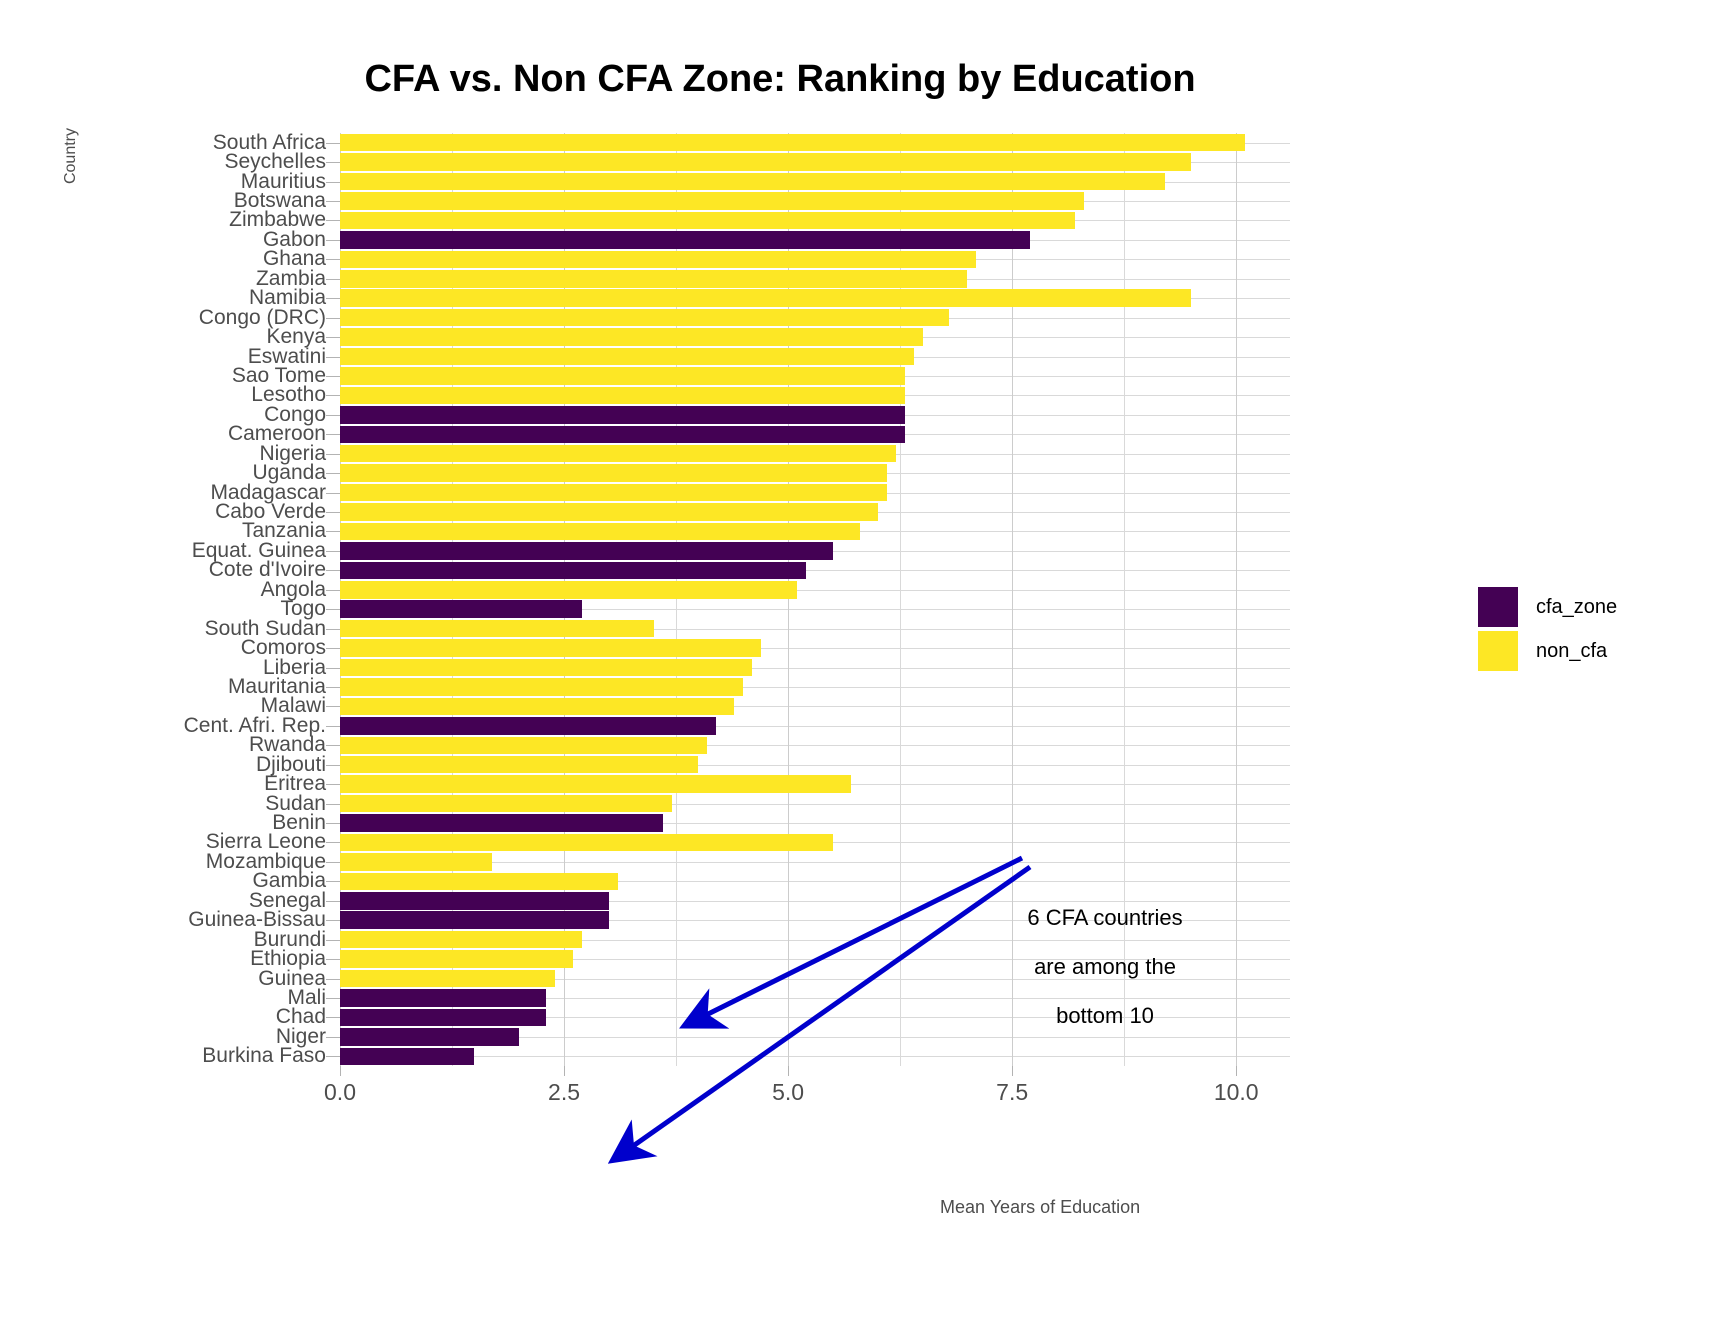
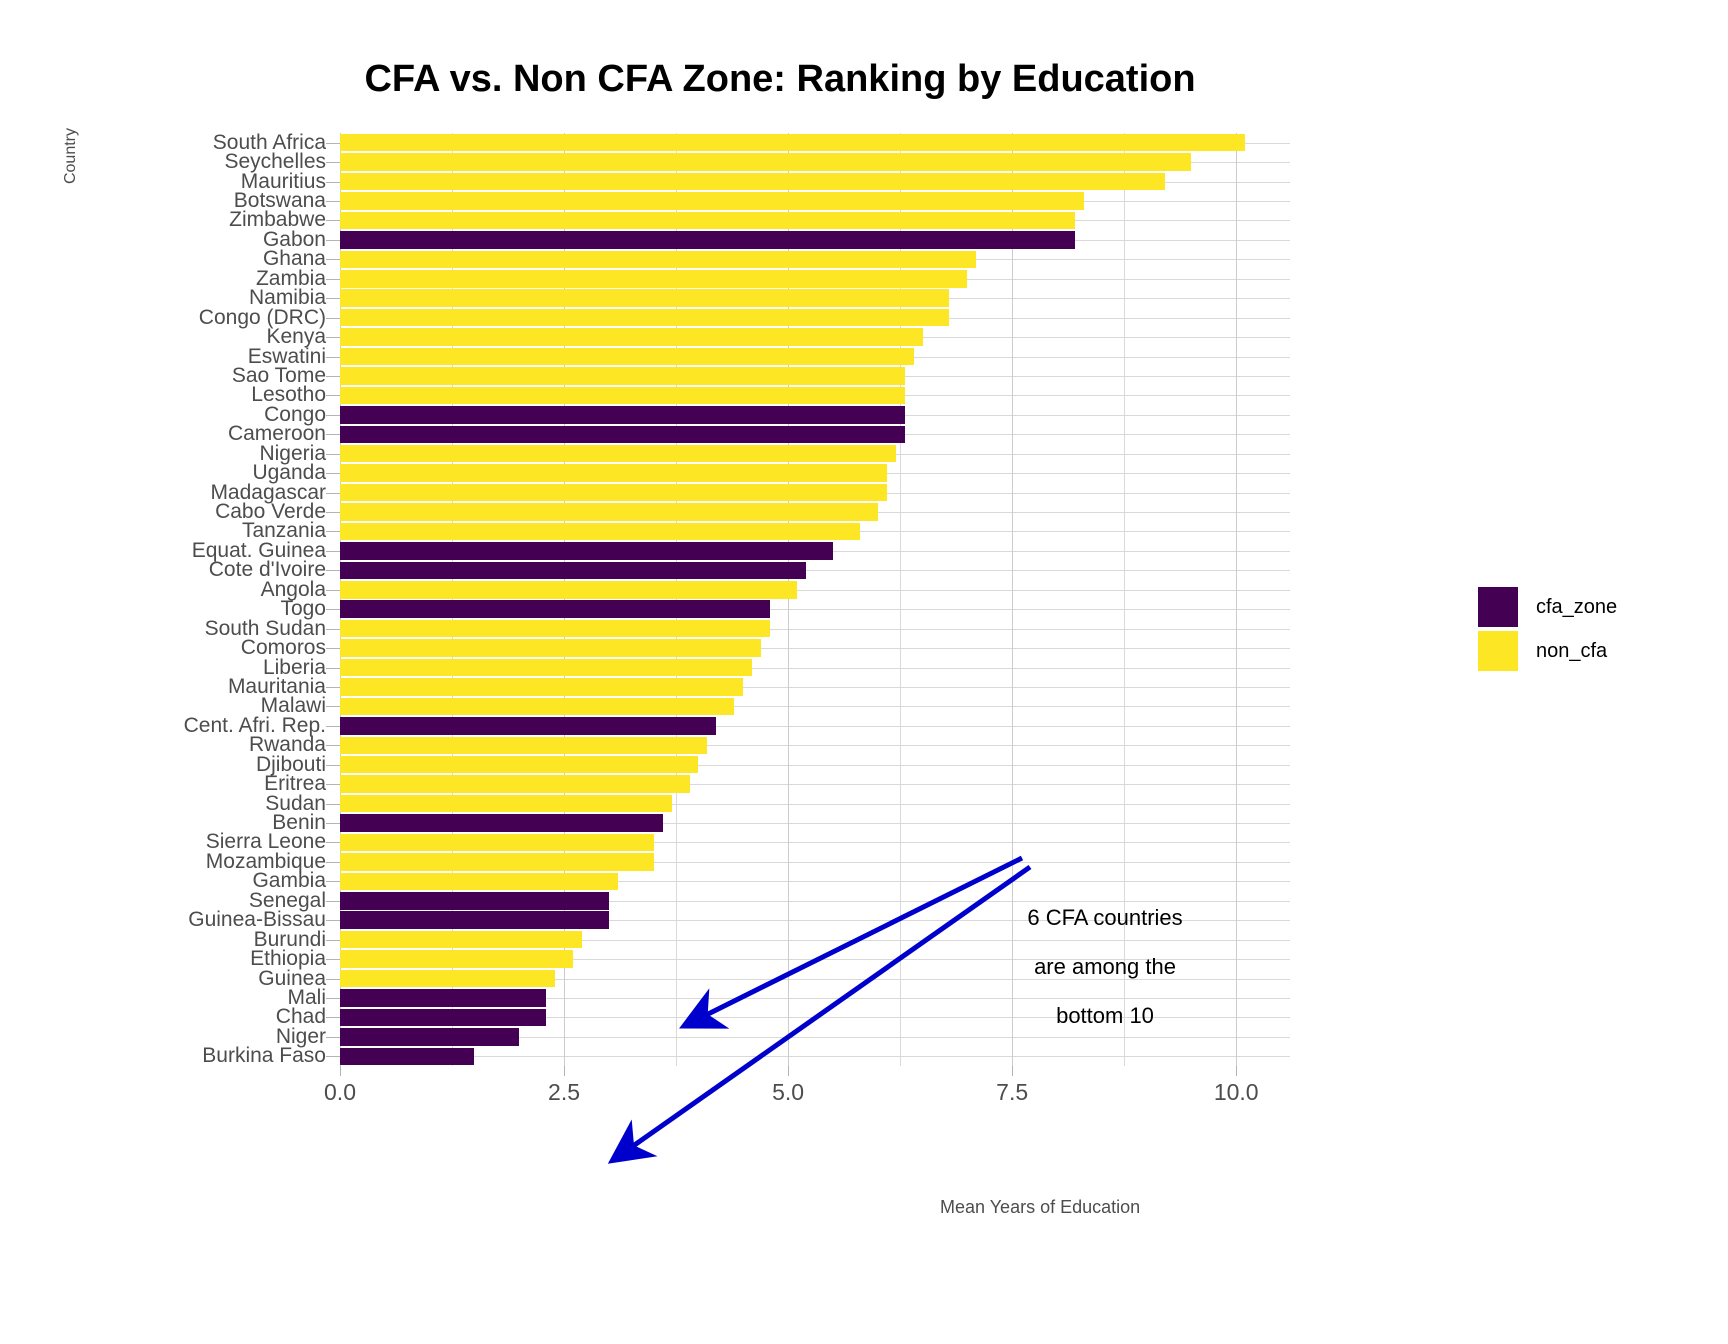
Gabon: 7.7 -> 8.2
Namibia: 9.5 -> 6.8
Togo: 2.7 -> 4.8
South Sudan: 3.5 -> 4.8
Eritrea: 5.7 -> 3.9
Sierra Leone: 5.5 -> 3.5
Mozambique: 1.7 -> 3.5
